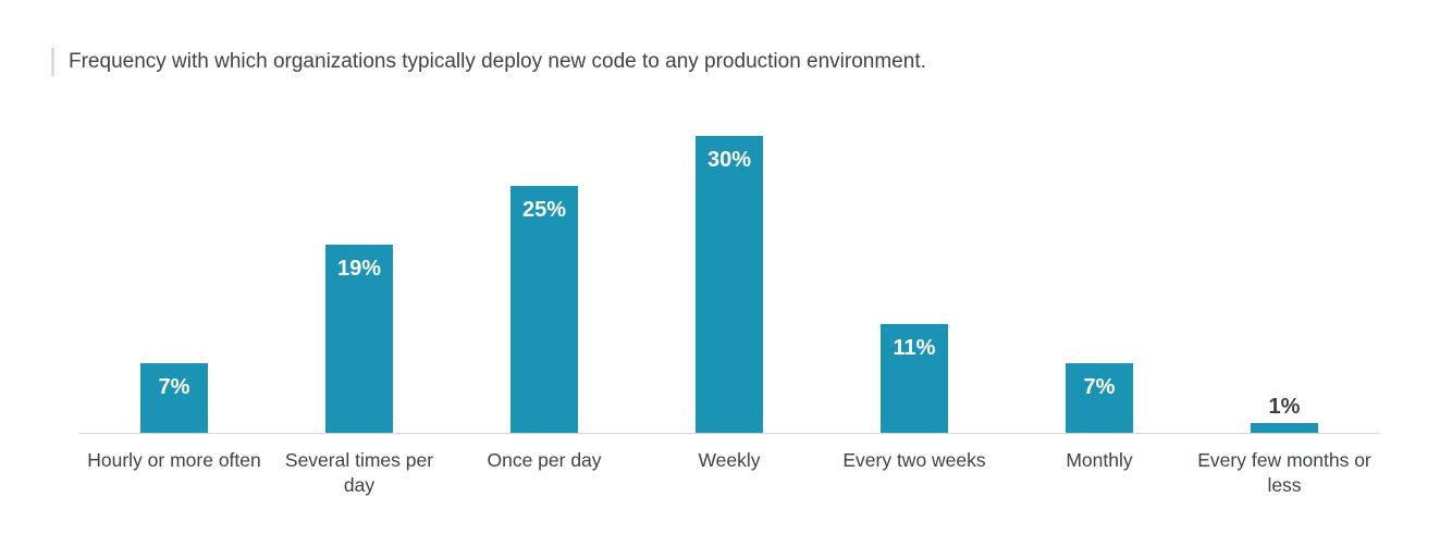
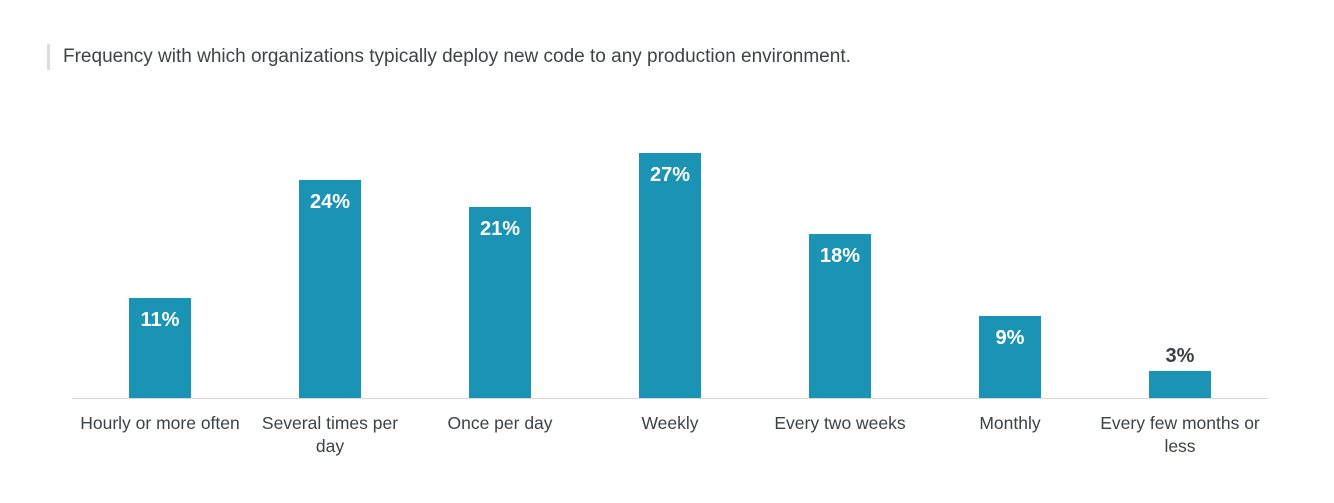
Hourly or more often: 7% -> 11%
Several times per day: 19% -> 24%
Once per day: 25% -> 21%
Weekly: 30% -> 27%
Every two weeks: 11% -> 18%
Monthly: 7% -> 9%
Every few months or less: 1% -> 3%
